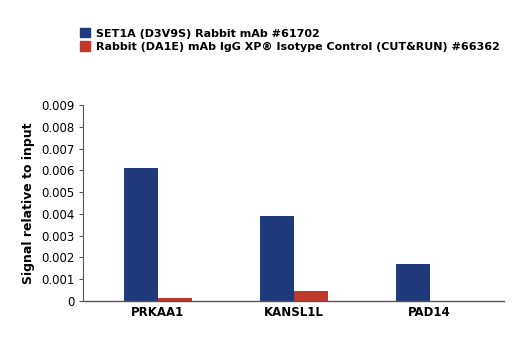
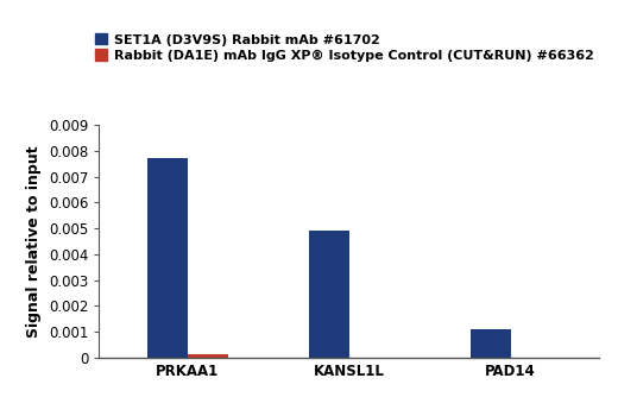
SET1A (D3V9S) Rabbit mAb #61702/PRKAA1: 0.0061 -> 0.0077
SET1A (D3V9S) Rabbit mAb #61702/KANSL1L: 0.0039 -> 0.0049
Rabbit (DA1E) mAb IgG XP® Isotype Control (CUT&RUN) #66362/KANSL1L: 0.00045 -> 0.00002
SET1A (D3V9S) Rabbit mAb #61702/PAD14: 0.0017 -> 0.0011
